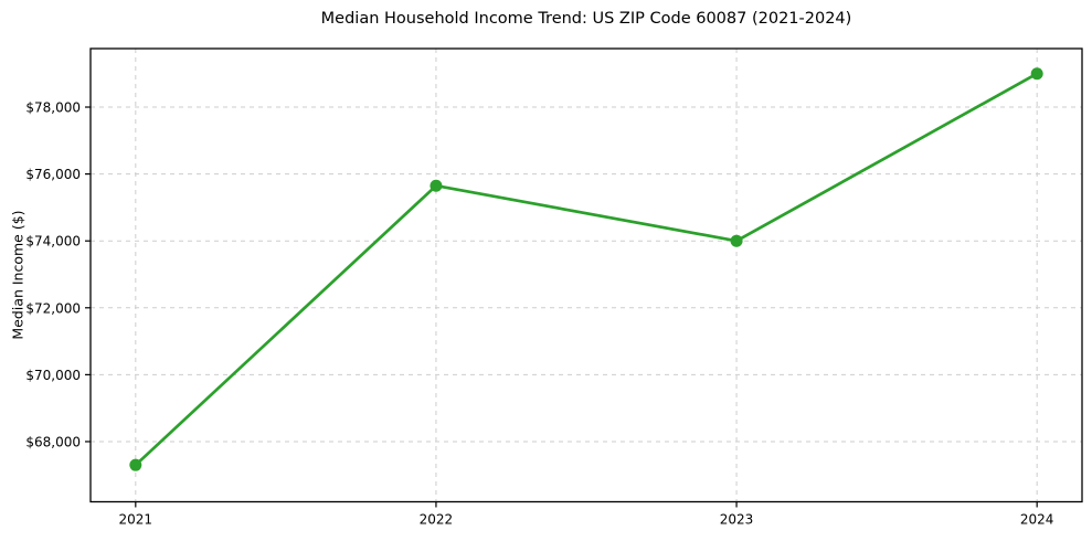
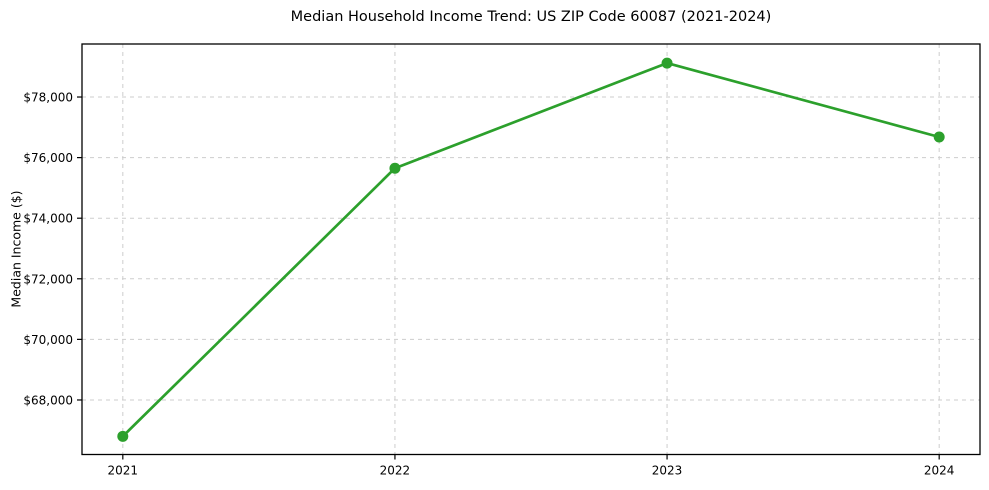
2021: $67300 -> $66800
2023: $74000 -> $79100
2024: $79000 -> $76700
